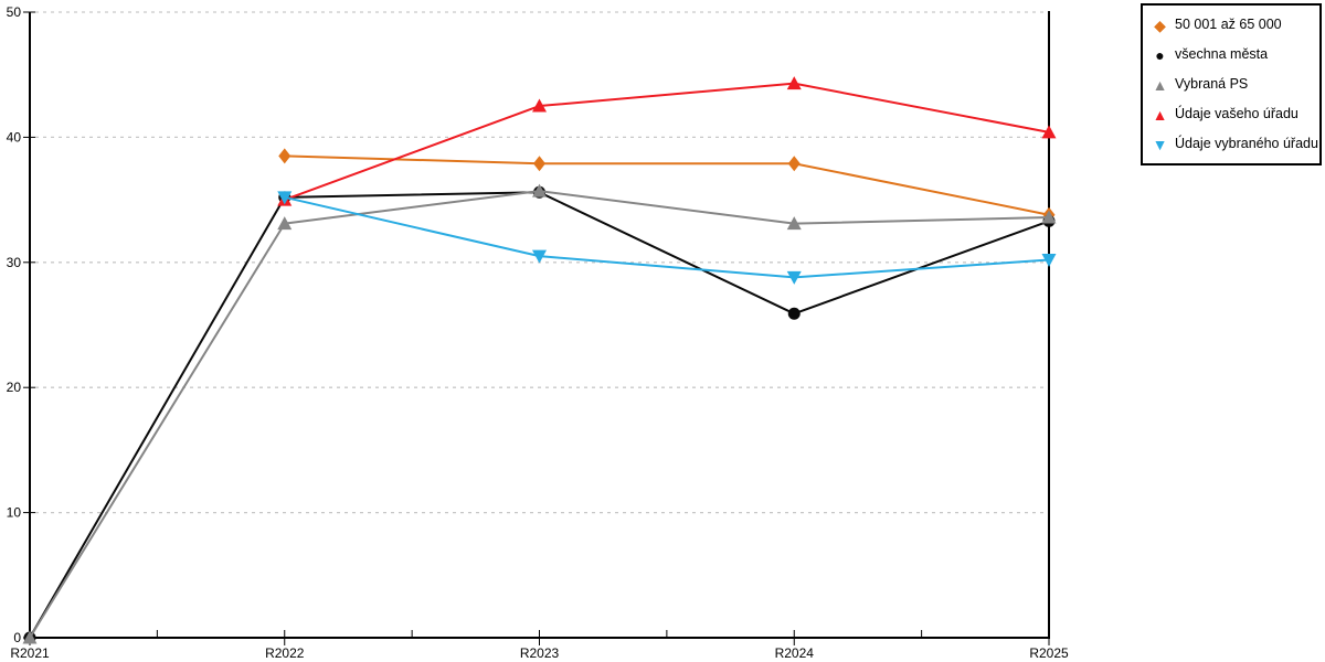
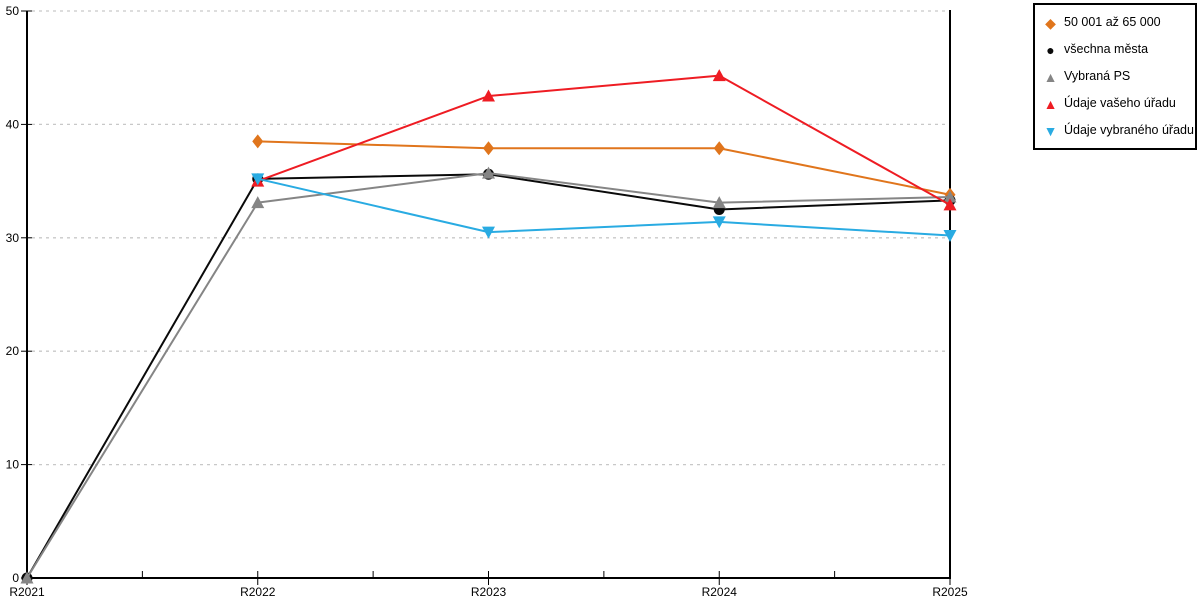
všechna města/R2024: 25.9 -> 32.5
Údaje vybraného úřadu/R2024: 28.8 -> 31.4
Údaje vašeho úřadu/R2025: 40.4 -> 32.9
